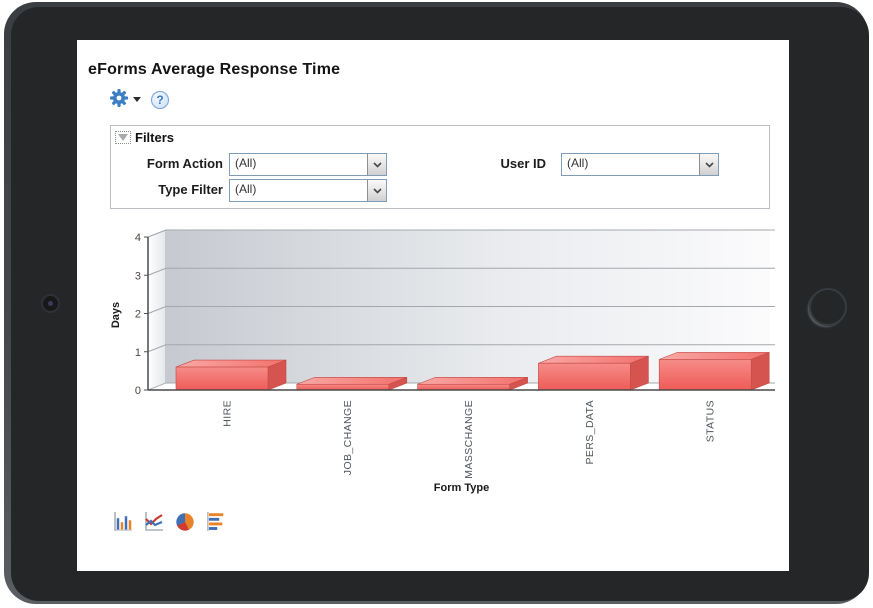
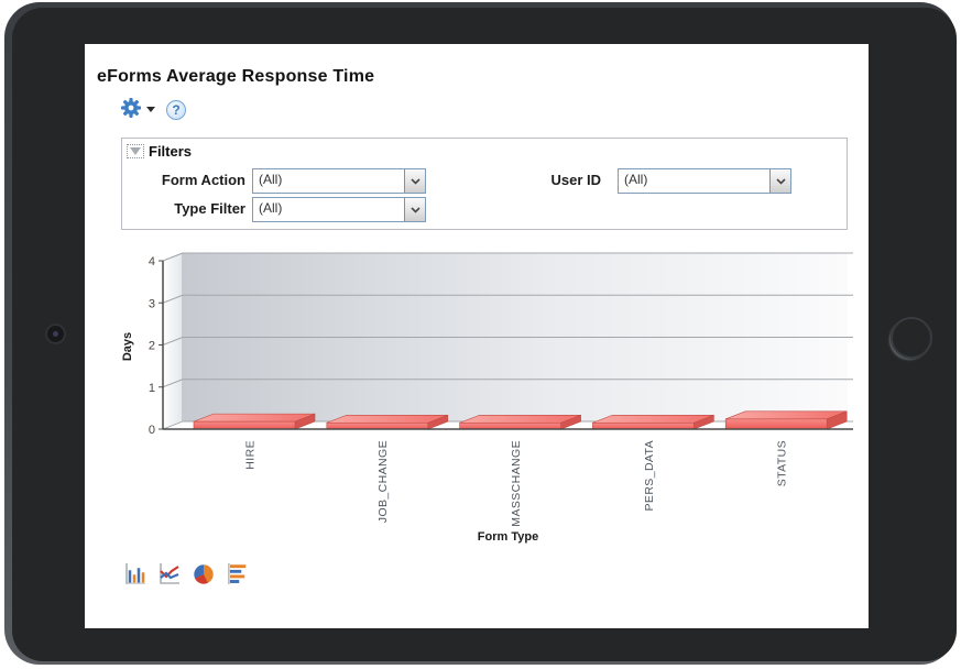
HIRE: 0.6 -> 0.2
PERS_DATA: 0.7 -> 0.1
STATUS: 0.8 -> 0.2
